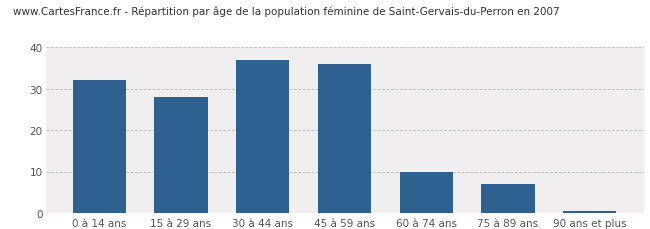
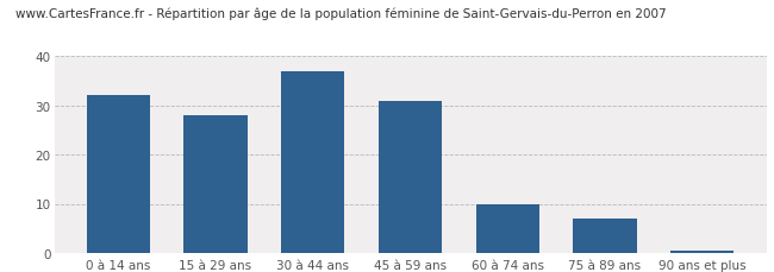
45 à 59 ans: 36.0 -> 31.0
